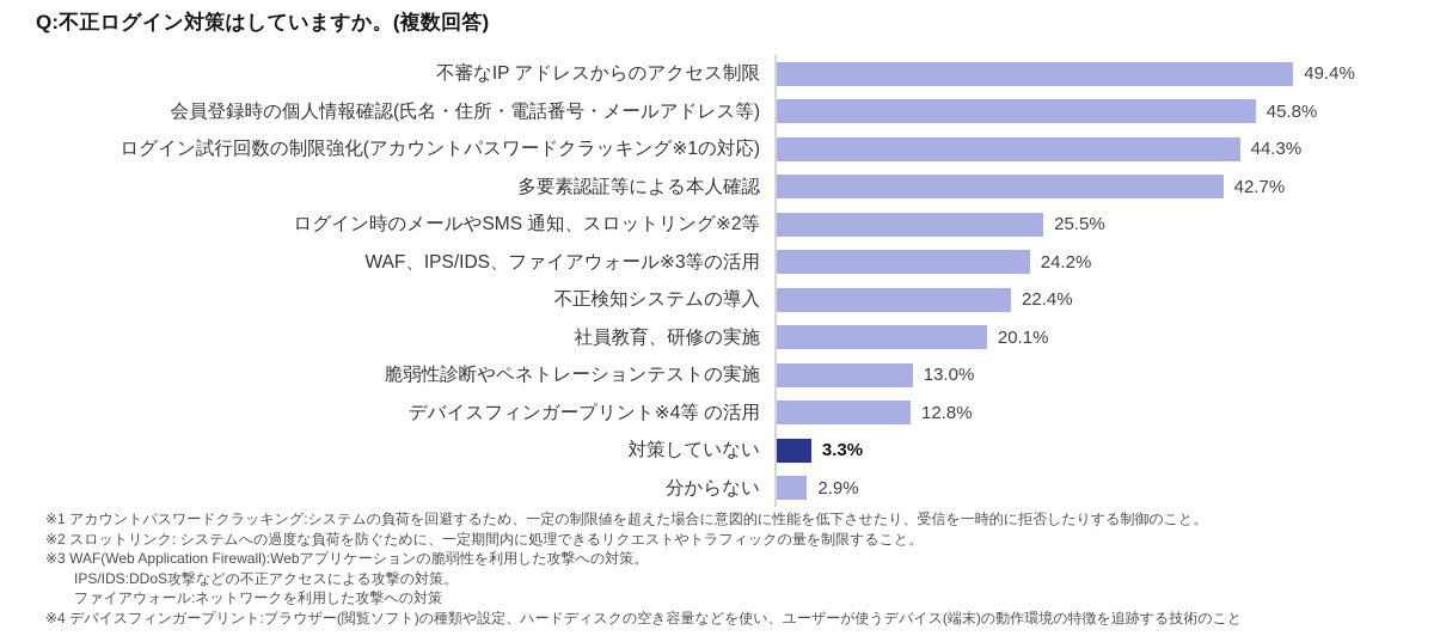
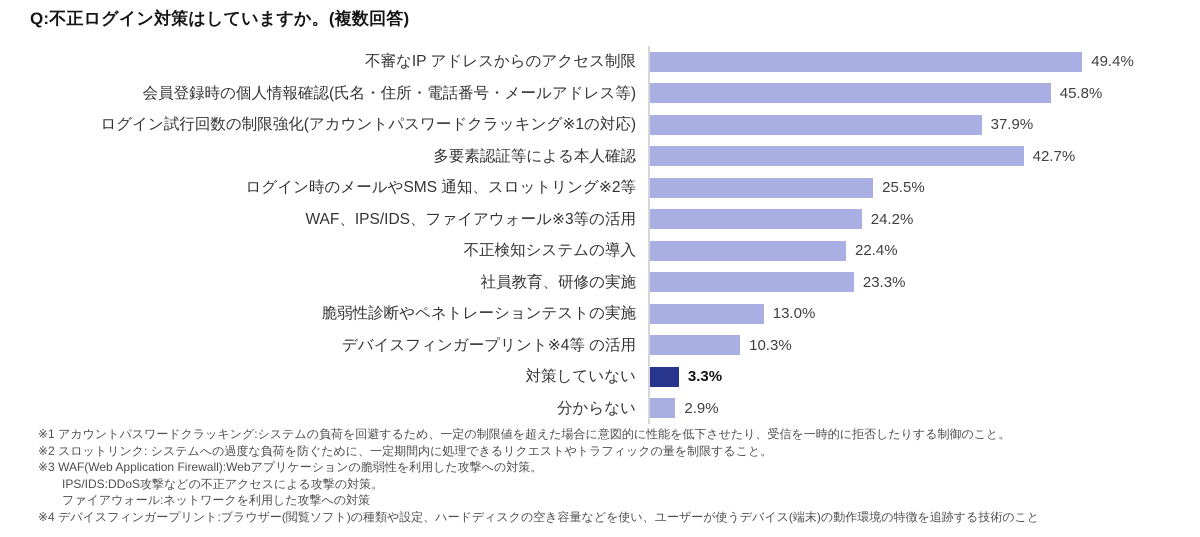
ログイン試行回数の制限強化(アカウントパスワードクラッキング※1の対応): 44.3% -> 37.9%
社員教育、研修の実施: 20.1% -> 23.3%
デバイスフィンガープリント※4等 の活用: 12.8% -> 10.3%
